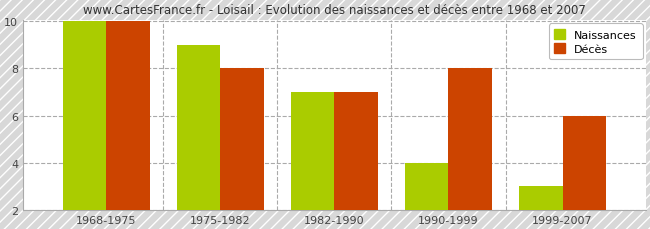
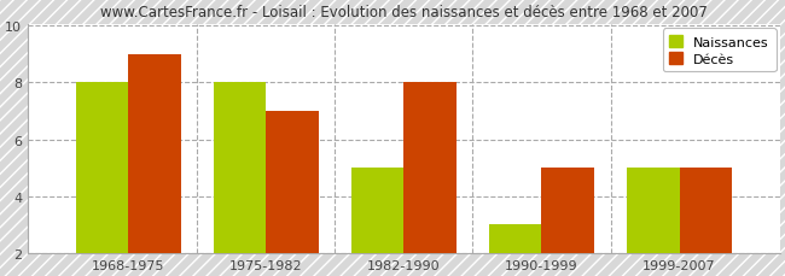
Naissances/1968-1975: 10 -> 8
Décès/1968-1975: 10 -> 9
Naissances/1975-1982: 9 -> 8
Décès/1975-1982: 8 -> 7
Naissances/1982-1990: 7 -> 5
Décès/1982-1990: 7 -> 8
Naissances/1990-1999: 4 -> 3
Décès/1990-1999: 8 -> 5
Naissances/1999-2007: 3 -> 5
Décès/1999-2007: 6 -> 5
